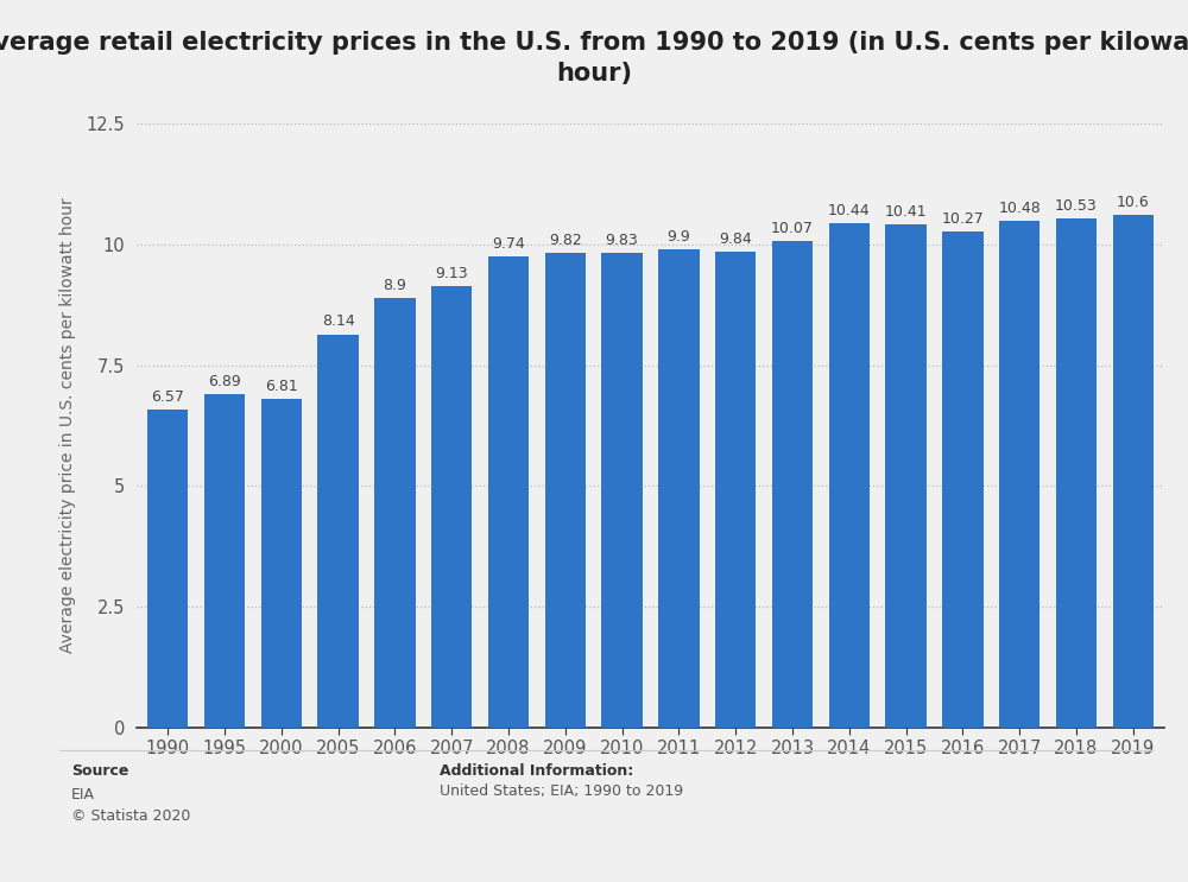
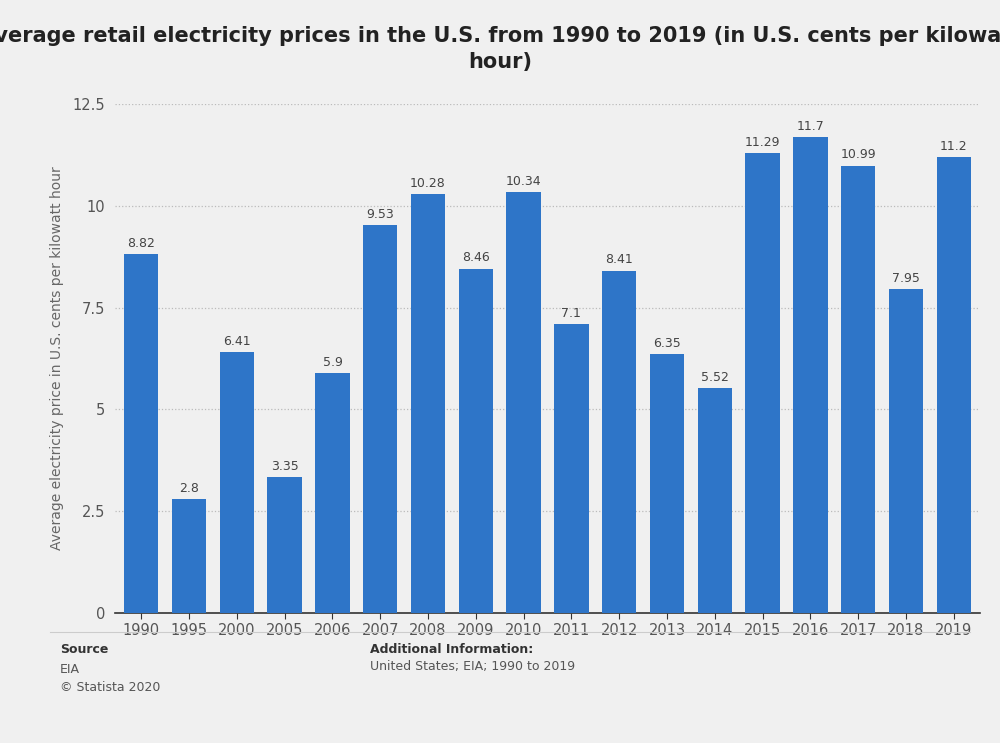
1990: 6.57 -> 8.82
1995: 6.89 -> 2.8
2000: 6.81 -> 6.41
2005: 8.14 -> 3.35
2006: 8.9 -> 5.9
2007: 9.13 -> 9.53
2008: 9.74 -> 10.28
2009: 9.82 -> 8.46
2010: 9.83 -> 10.34
2011: 9.9 -> 7.1
2012: 9.84 -> 8.41
2013: 10.07 -> 6.35
2014: 10.44 -> 5.52
2015: 10.41 -> 11.29
2016: 10.27 -> 11.7
2017: 10.48 -> 10.99
2018: 10.53 -> 7.95
2019: 10.6 -> 11.2
